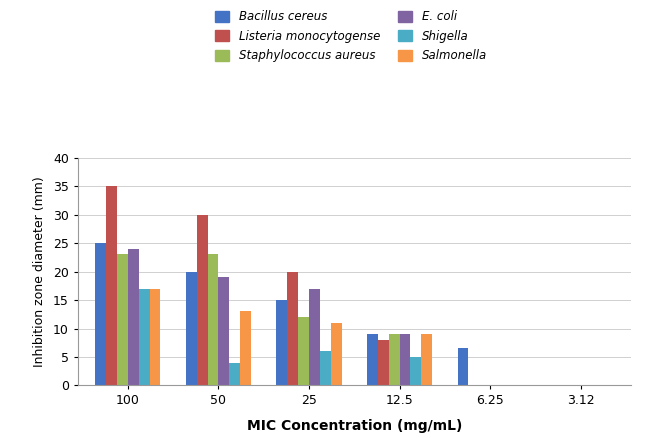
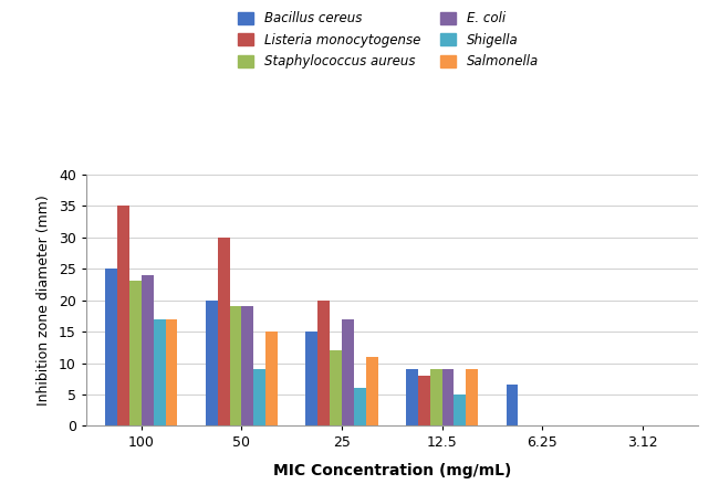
Staphylococcus aureus/50: 23 -> 19
Shigella/50: 4 -> 9
Salmonella/50: 13 -> 15
